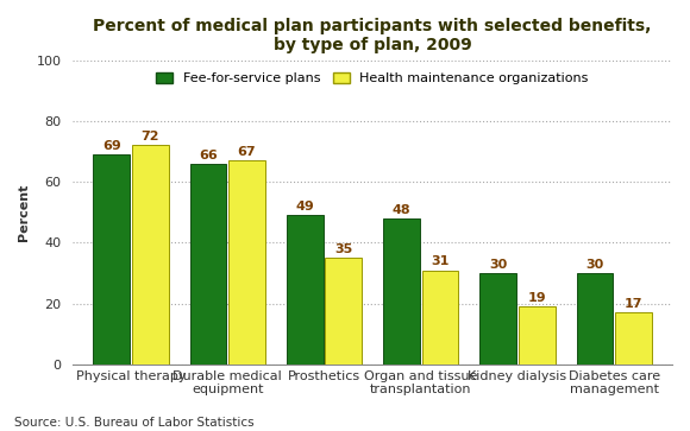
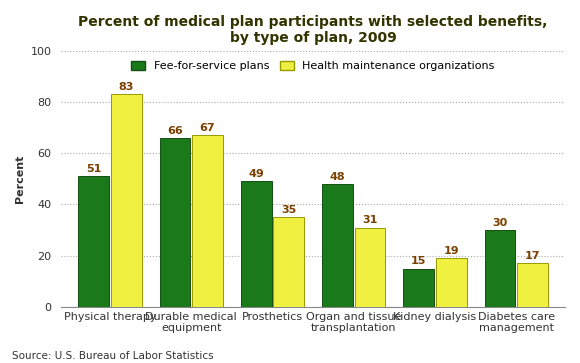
Fee-for-service plans/Physical therapy: 69 -> 51
Health maintenance organizations/Physical therapy: 72 -> 83
Fee-for-service plans/Kidney dialysis: 30 -> 15
